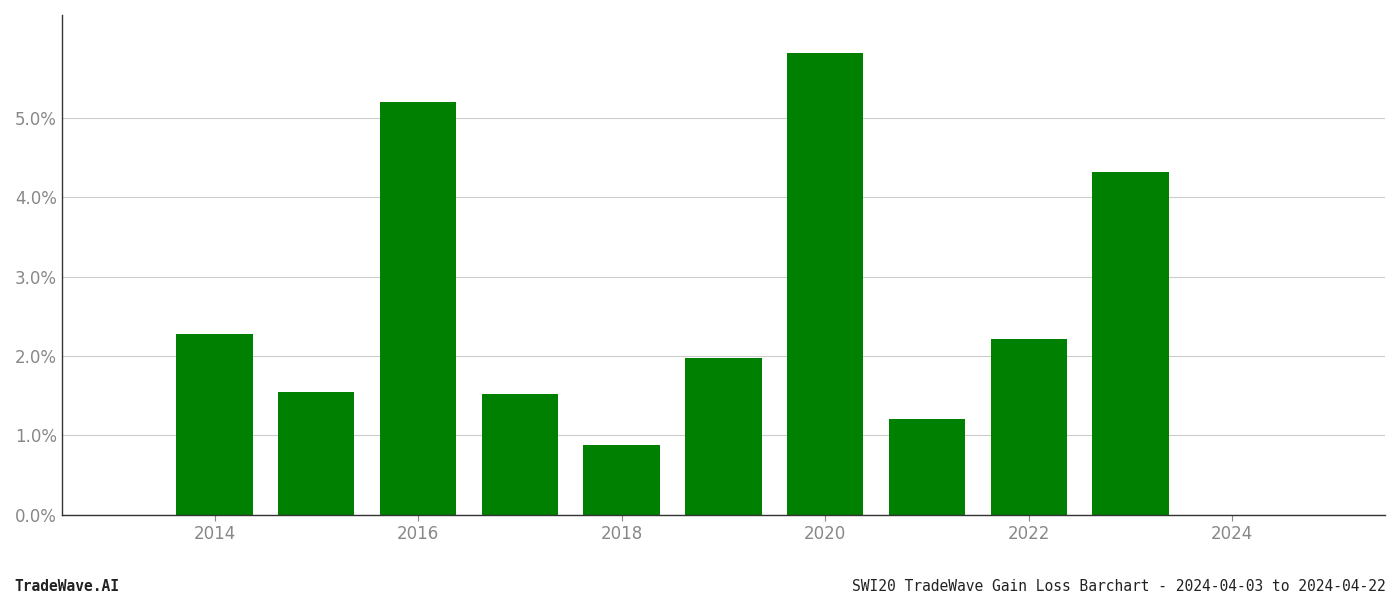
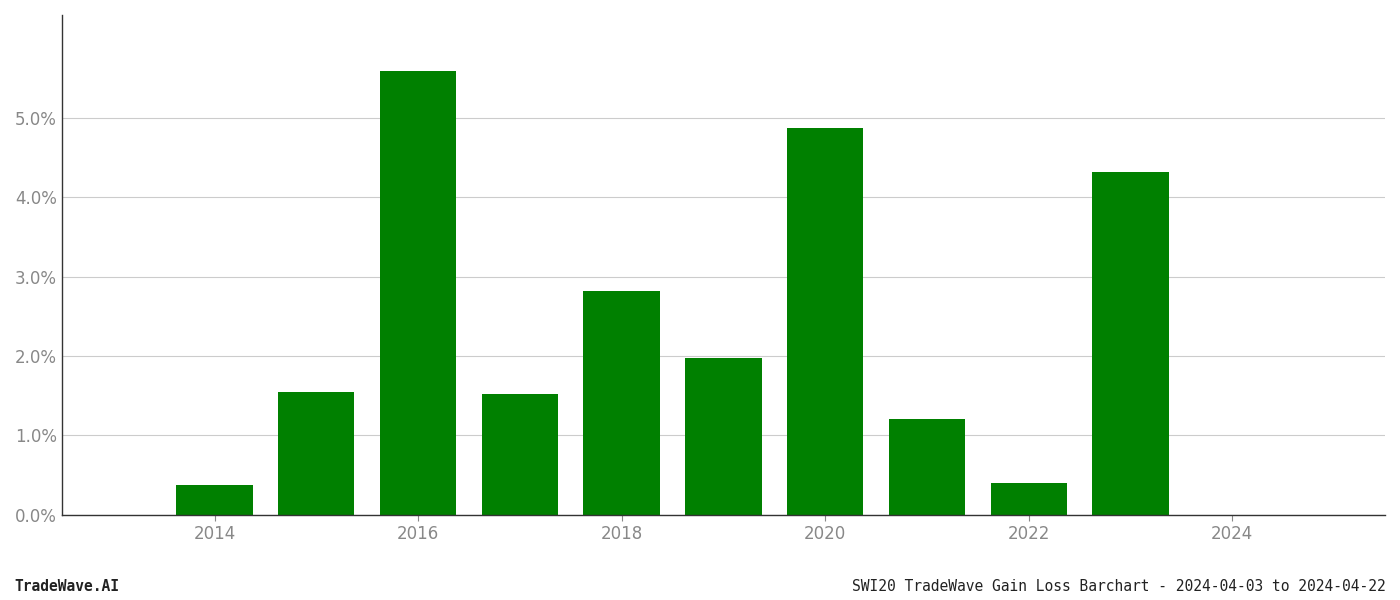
2014: 2.28% -> 0.37%
2016: 5.20% -> 5.60%
2018: 0.88% -> 2.82%
2020: 5.82% -> 4.87%
2022: 2.22% -> 0.40%
